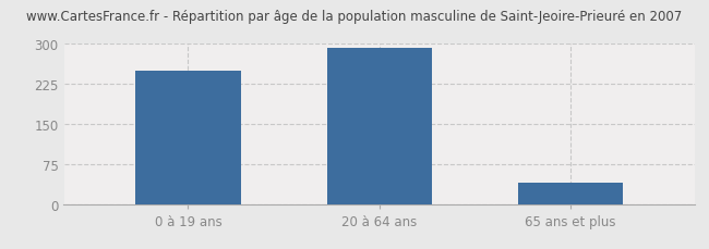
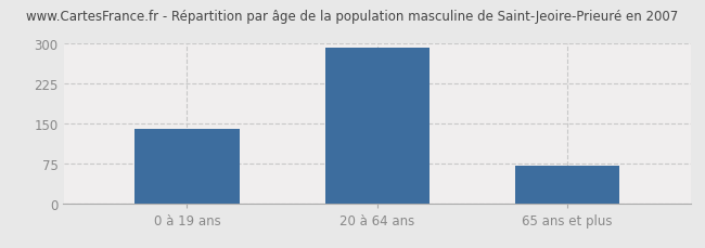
0 à 19 ans: 250 -> 140
65 ans et plus: 40 -> 70
